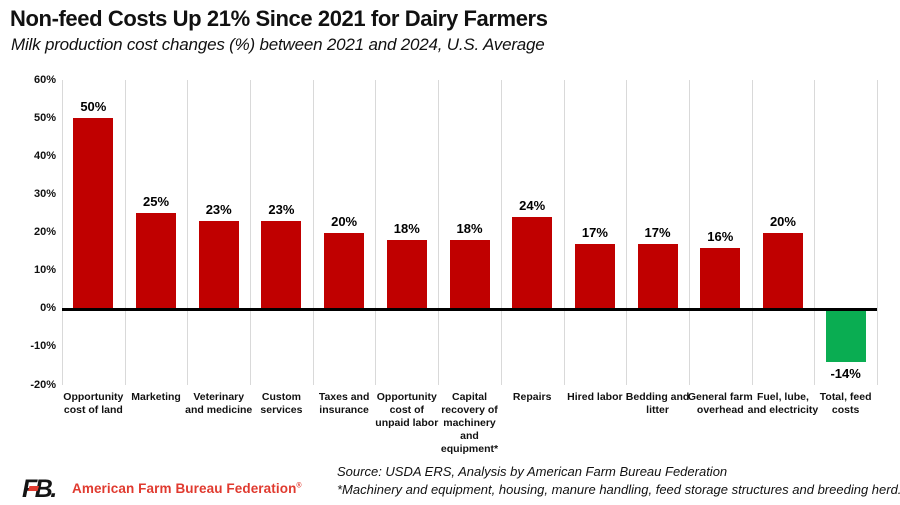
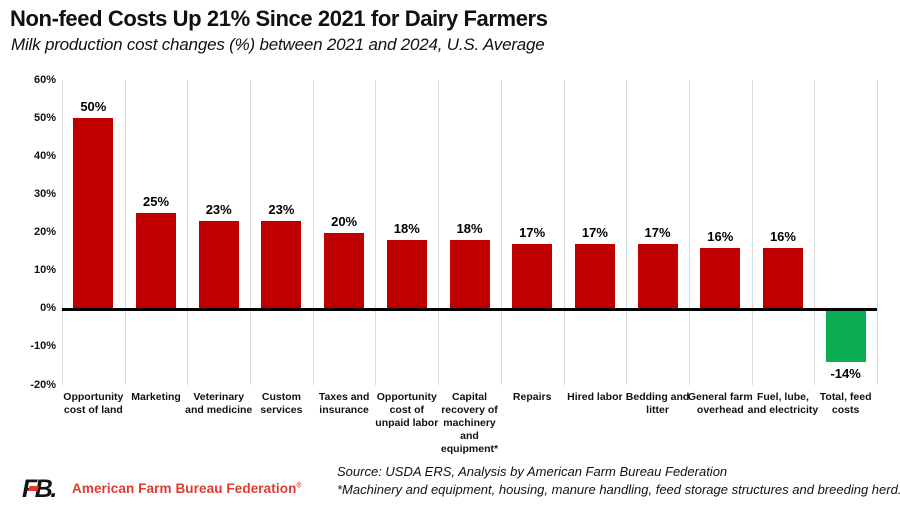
Repairs: 24% -> 17%
Fuel, lube, and electricity: 20% -> 16%
